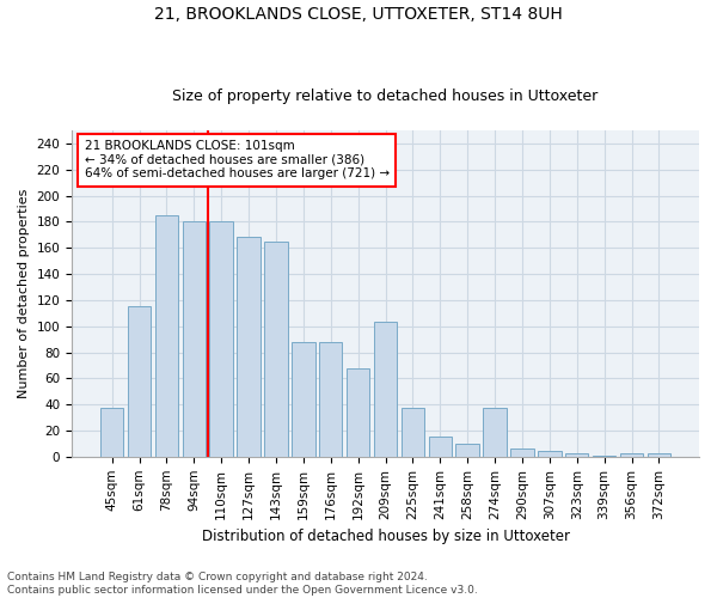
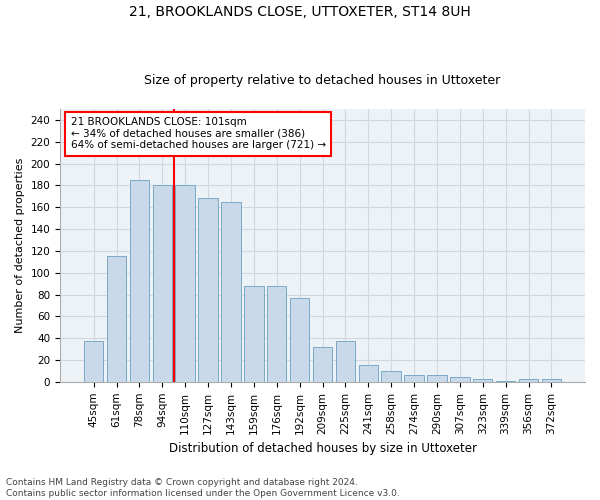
192sqm: 68 -> 77
209sqm: 103 -> 32
274sqm: 37 -> 6
